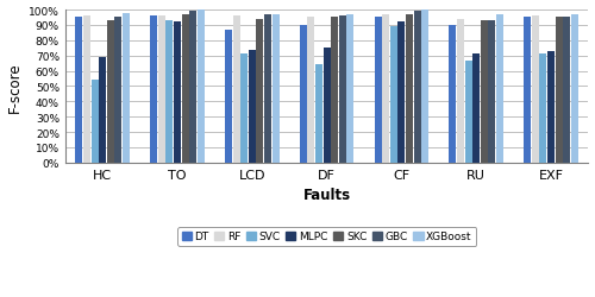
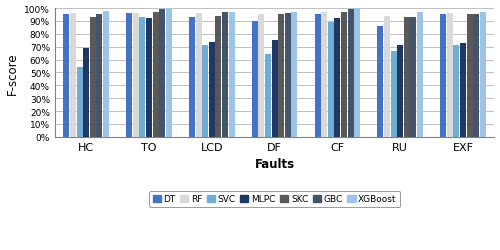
DT/LCD: 87% -> 93%
DT/RU: 90% -> 86%
